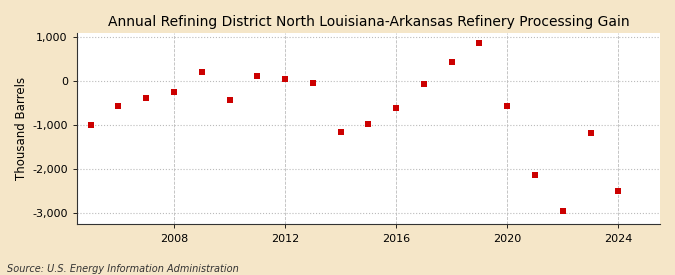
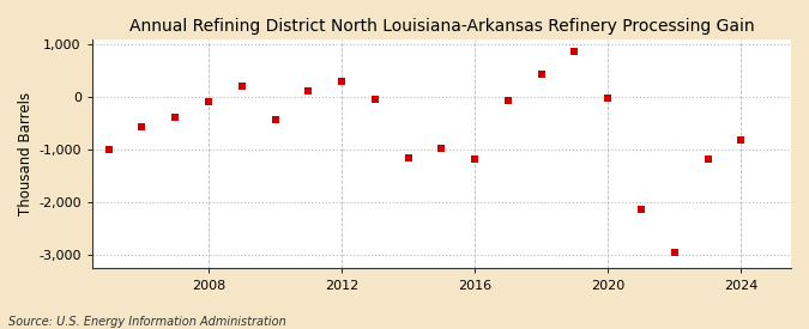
2008: -250 -> -90
2012: 50 -> 310
2016: -600 -> -1,170
2020: -550 -> -20
2024: -2,500 -> -800
